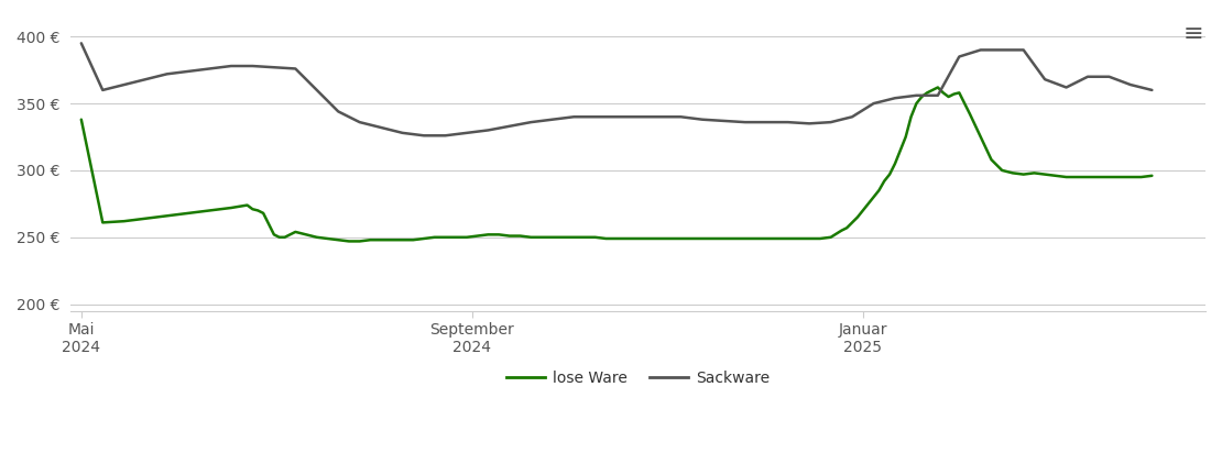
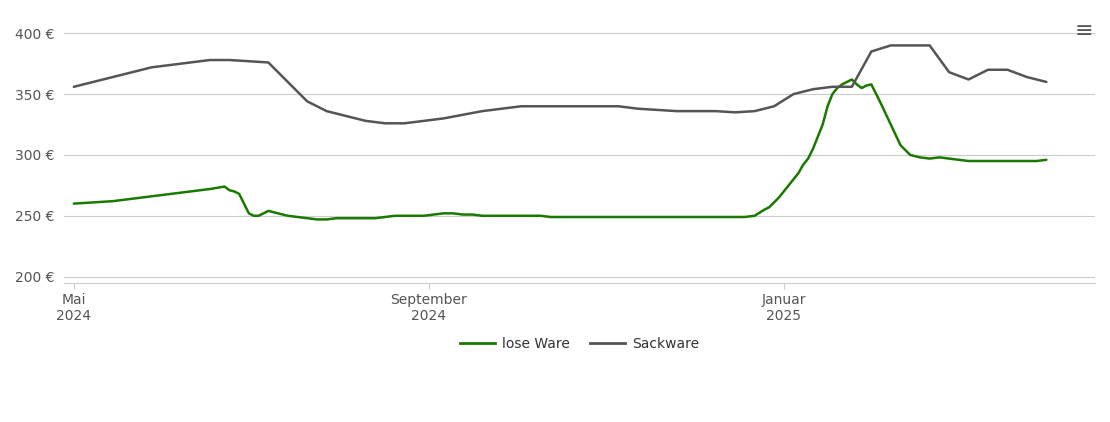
lose Ware/Mai 2024: 338 € -> 260 €
Sackware/Mai 2024: 395 € -> 356 €
